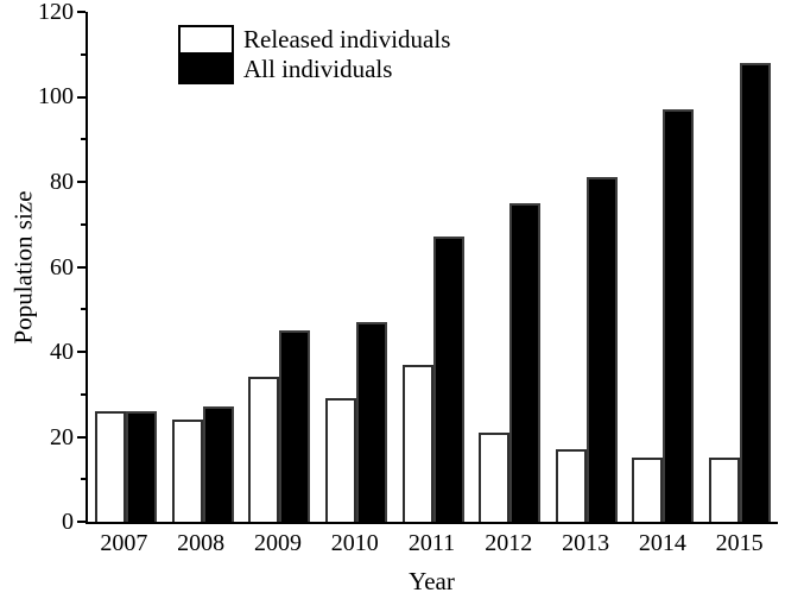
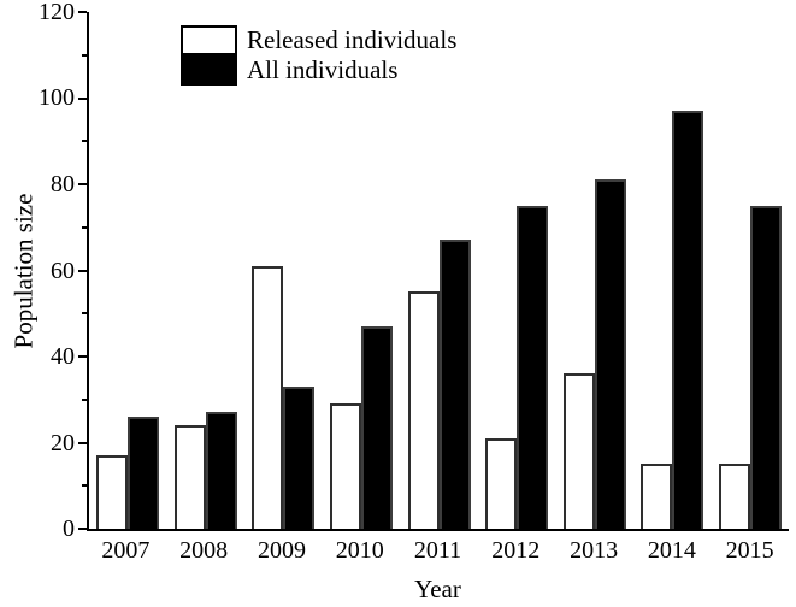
Released individuals/2007: 26 -> 17
Released individuals/2009: 34 -> 61
All individuals/2009: 45 -> 33
Released individuals/2011: 37 -> 55
Released individuals/2013: 17 -> 36
All individuals/2015: 108 -> 75
